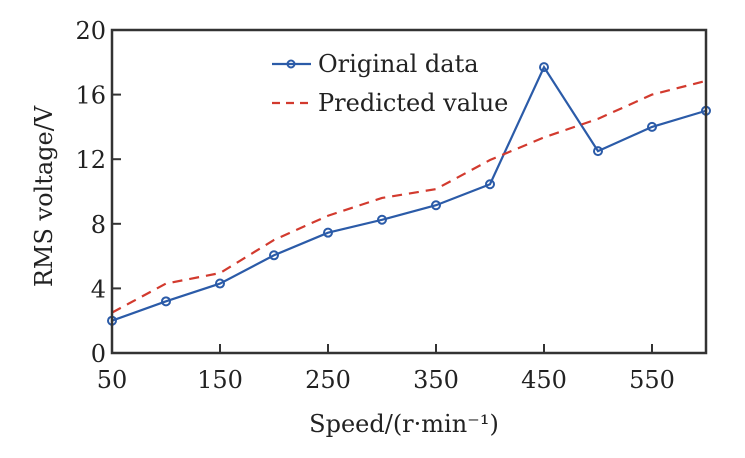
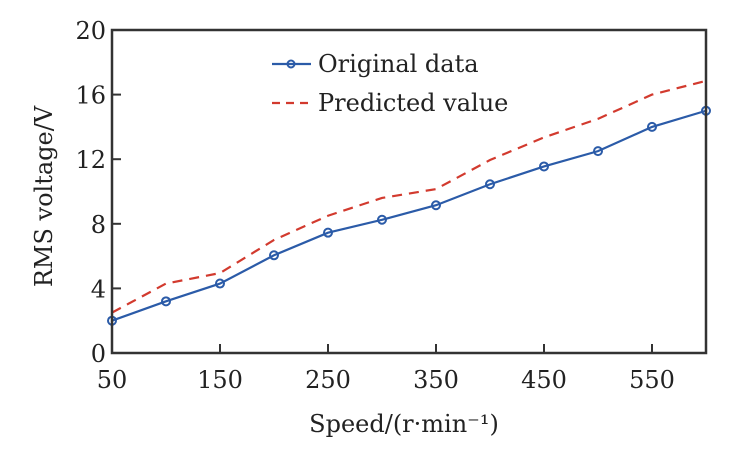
Original data/450: 17.7 -> 11.6
